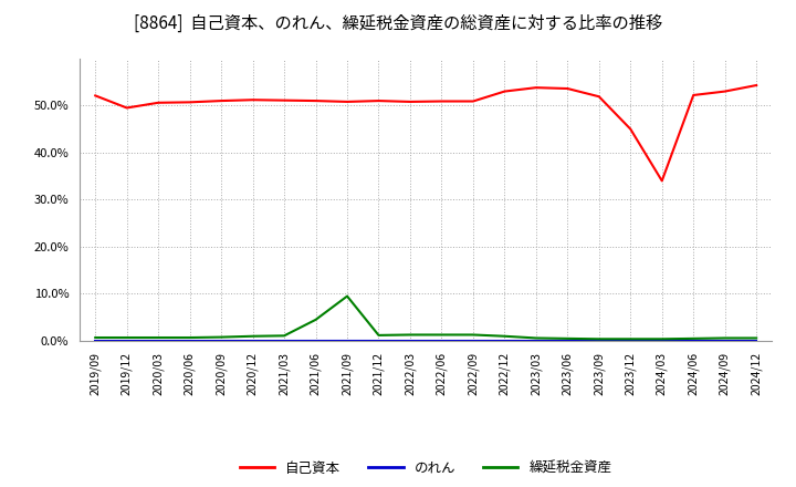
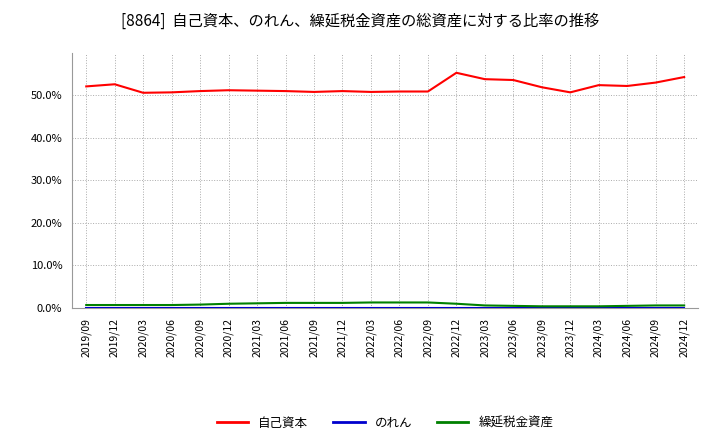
自己資本/2019/12: 49.5% -> 52.6%
繰延税金資産/2021/06: 4.5% -> 1.2%
繰延税金資産/2021/09: 9.5% -> 1.2%
自己資本/2022/12: 53.0% -> 55.3%
自己資本/2023/12: 45.0% -> 50.7%
自己資本/2024/03: 34.0% -> 52.4%
